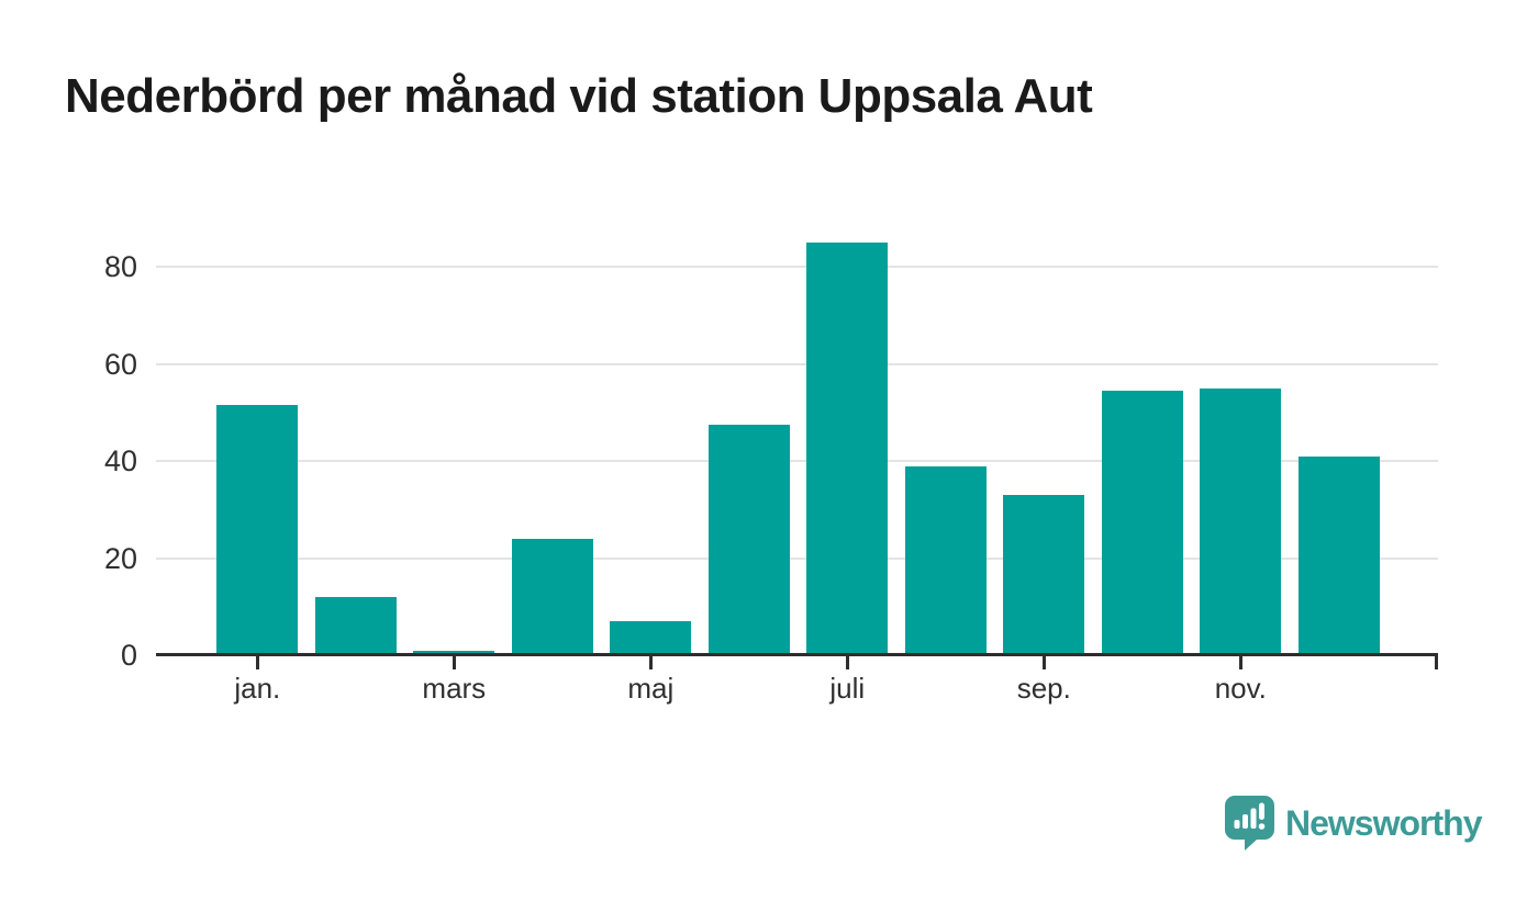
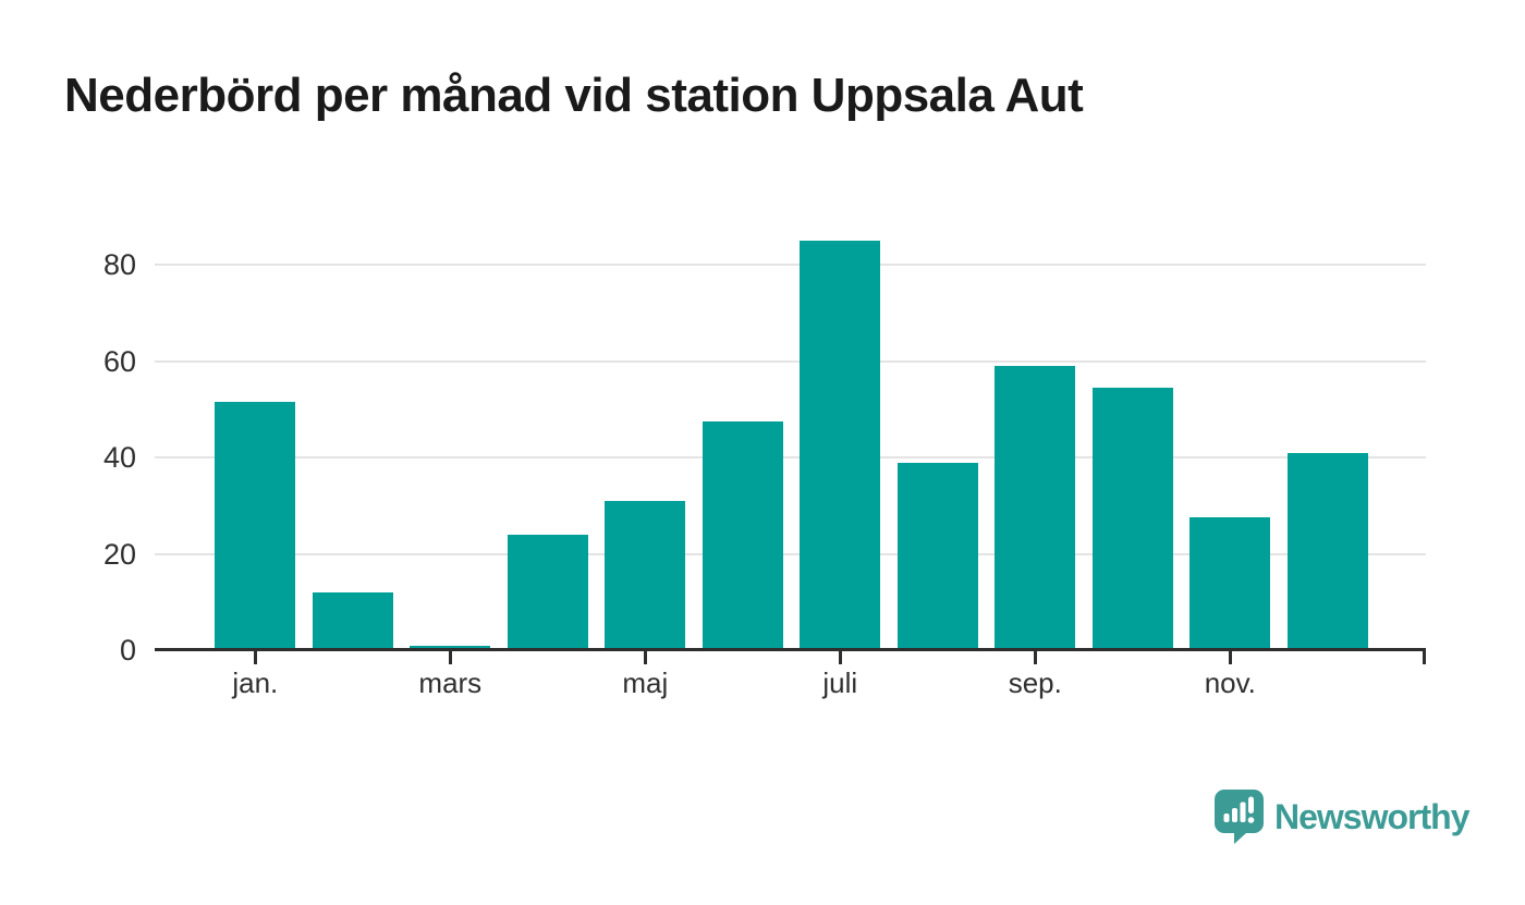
maj: 7 -> 31
sep.: 33 -> 59
nov.: 55 -> 28
